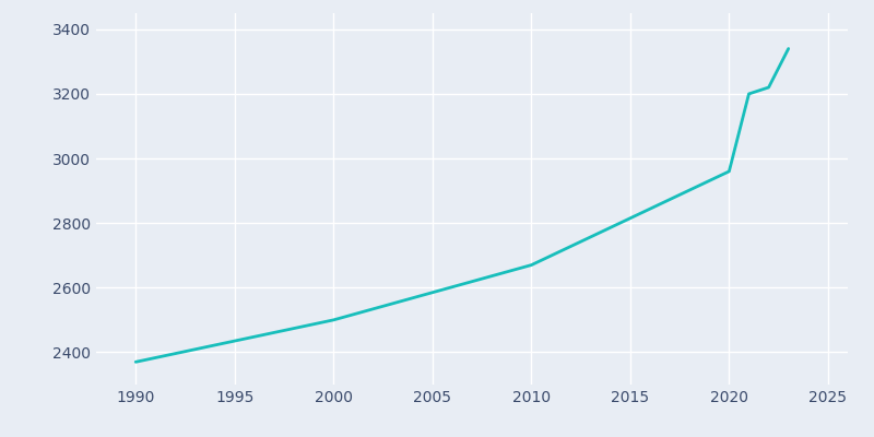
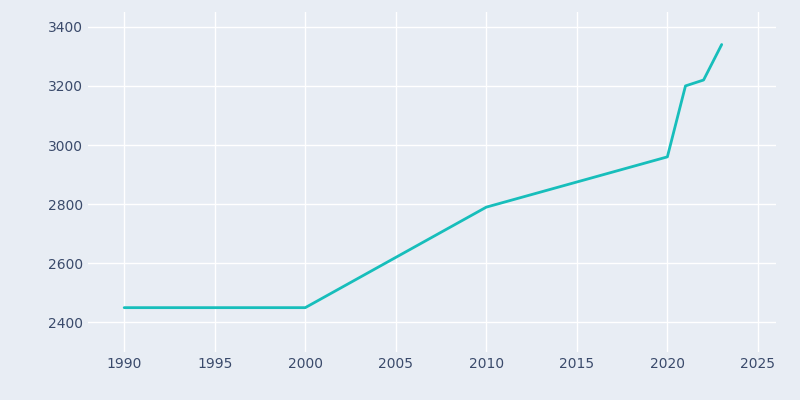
1990: 2370 -> 2450
2000: 2500 -> 2450
2010: 2670 -> 2790
